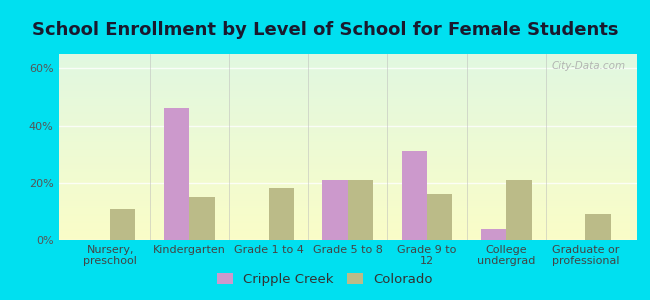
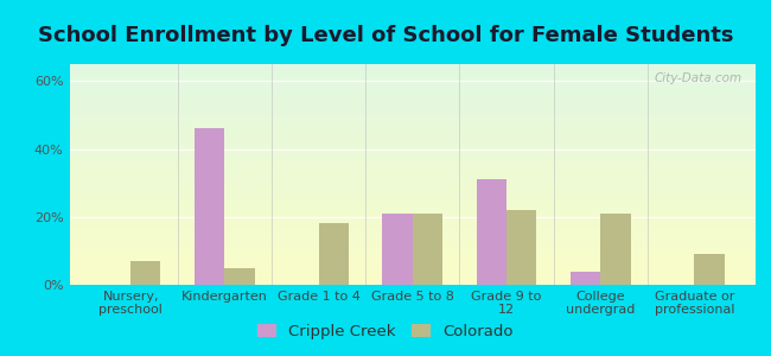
Colorado/Nursery, preschool: 11% -> 7%
Colorado/Kindergarten: 15% -> 5%
Colorado/Grade 9 to 12: 16% -> 22%
